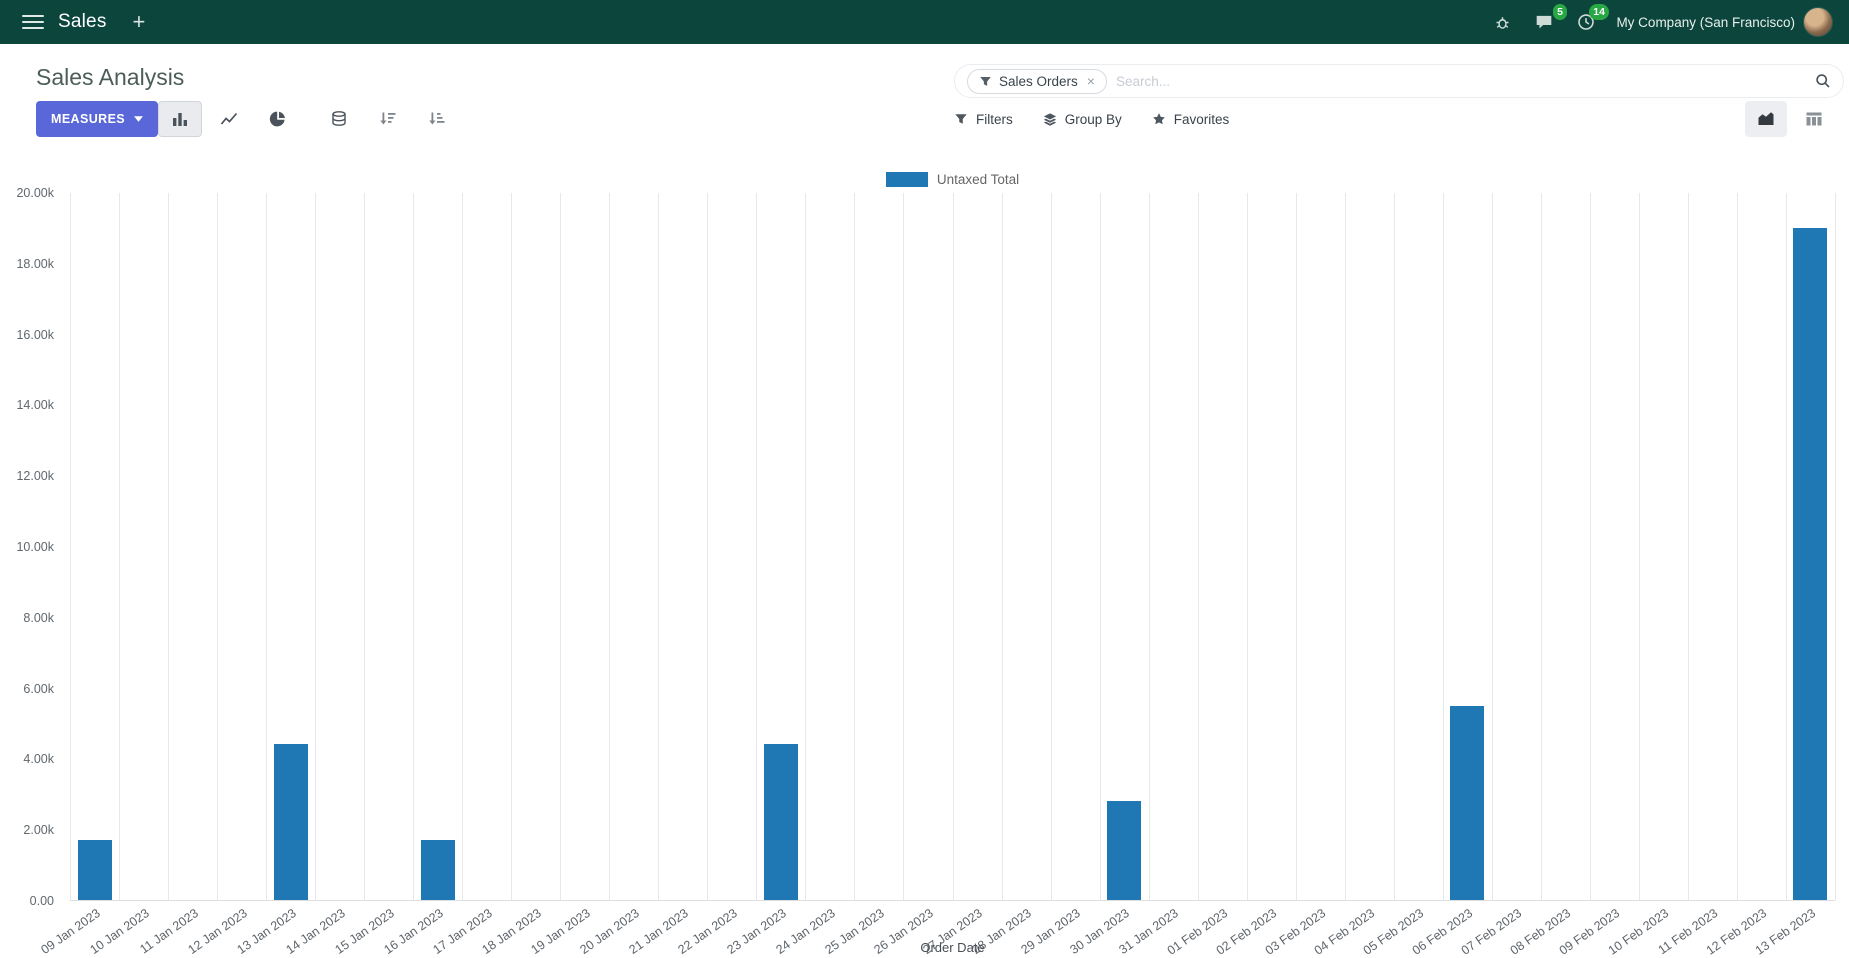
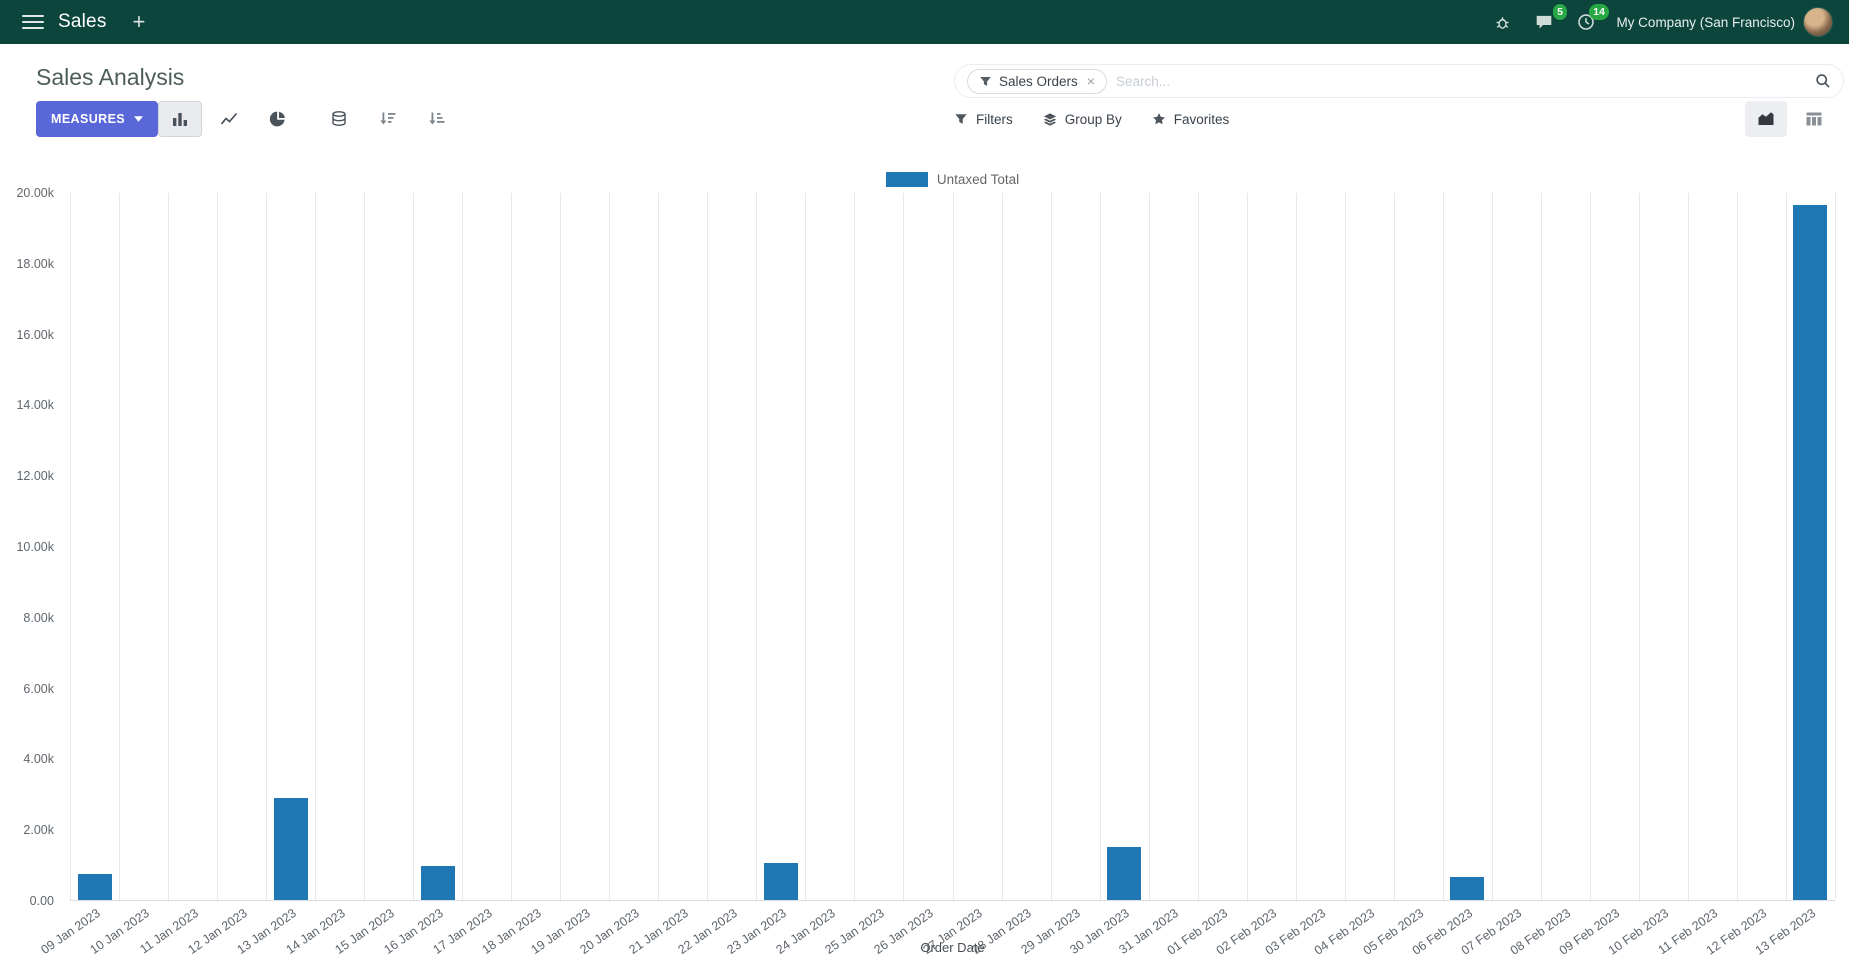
09 Jan 2023: 1.7k -> 0.8k
13 Jan 2023: 4.4k -> 2.9k
16 Jan 2023: 1.7k -> 1.0k
23 Jan 2023: 4.4k -> 1.0k
30 Jan 2023: 2.8k -> 1.5k
06 Feb 2023: 5.5k -> 0.6k
13 Feb 2023: 19.0k -> 19.6k
